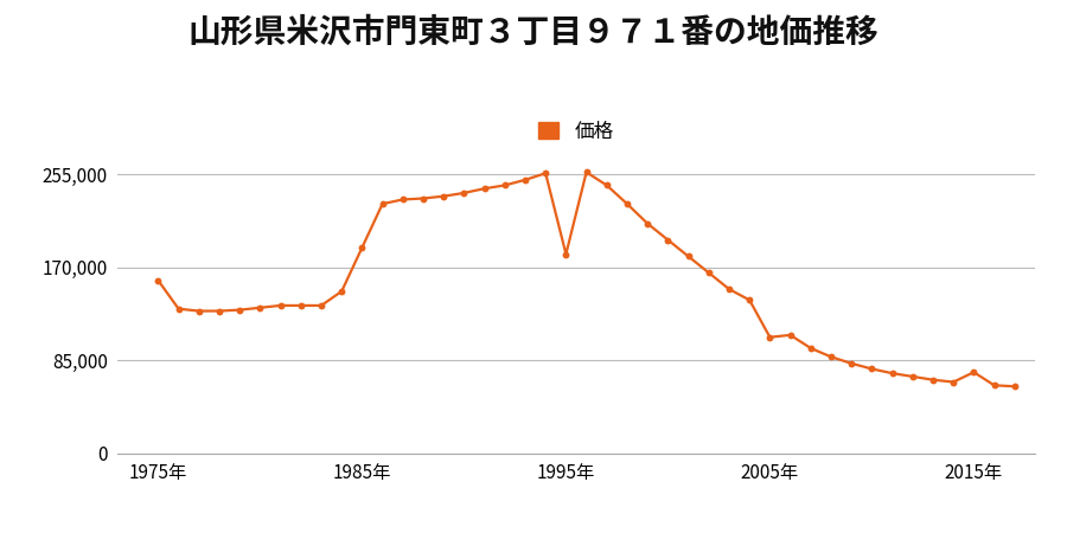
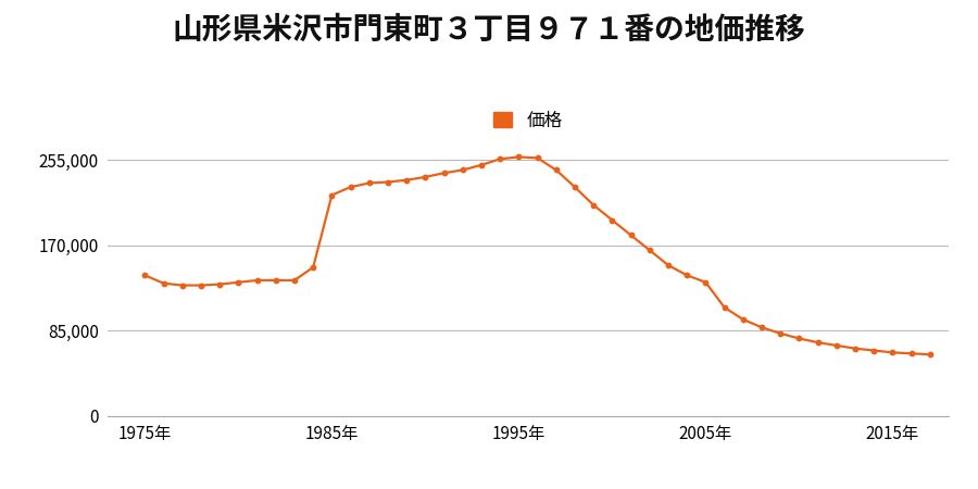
1975年: 158,000 -> 140,000
1985年: 188,000 -> 220,000
1995年: 182,000 -> 258,000
2005年: 106,000 -> 133,000
2015年: 74,000 -> 63,000
